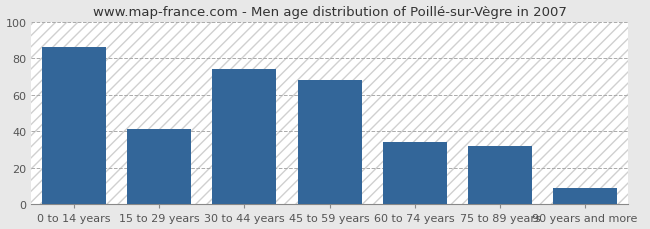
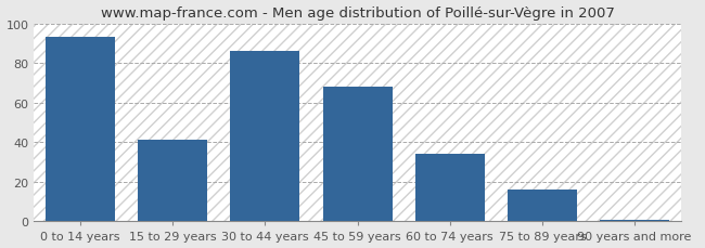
0 to 14 years: 86 -> 93
30 to 44 years: 74 -> 86
75 to 89 years: 32 -> 16
90 years and more: 9 -> 1
